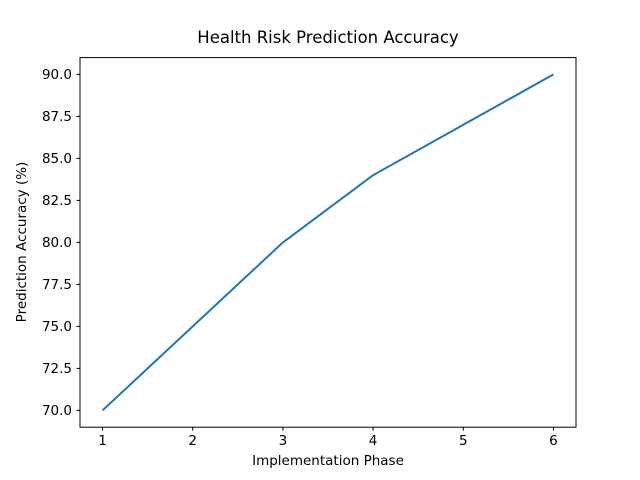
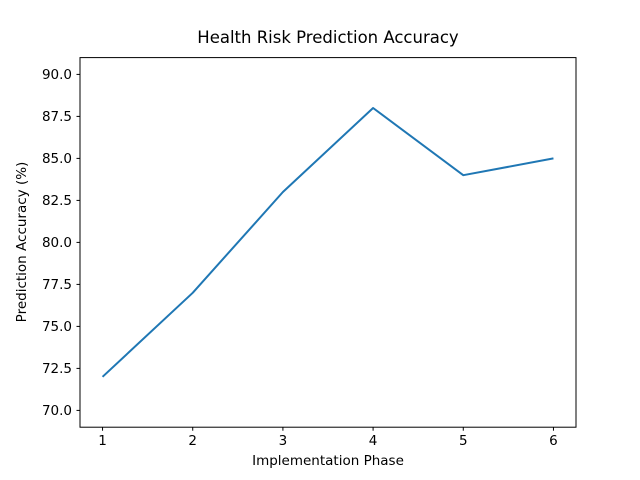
1: 70 -> 72
2: 75 -> 77
3: 80 -> 83
4: 84 -> 88
5: 87 -> 84
6: 90 -> 85
